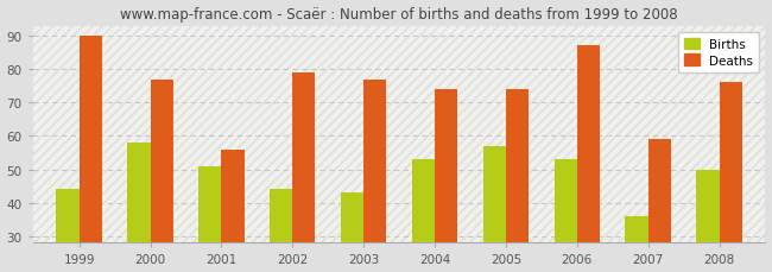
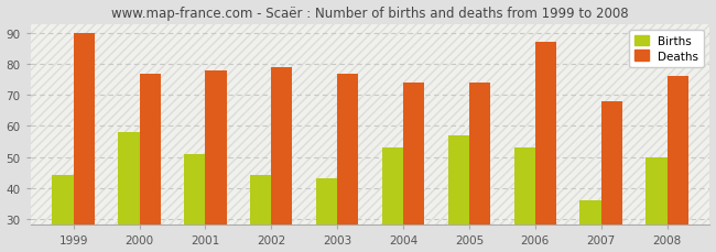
Deaths/2001: 56 -> 78
Deaths/2007: 59 -> 68
